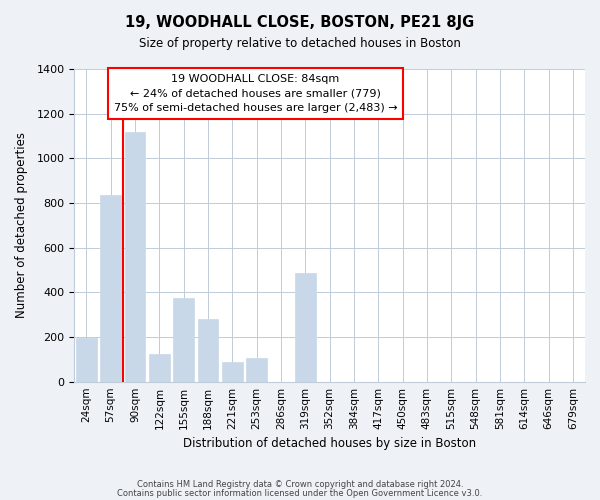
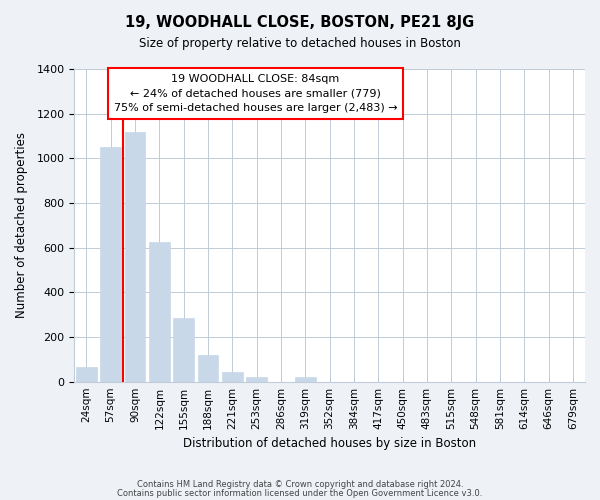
24sqm: 195 -> 65
57sqm: 835 -> 1050
122sqm: 125 -> 625
155sqm: 375 -> 285
188sqm: 280 -> 120
221sqm: 90 -> 45
253sqm: 105 -> 20
319sqm: 485 -> 20
